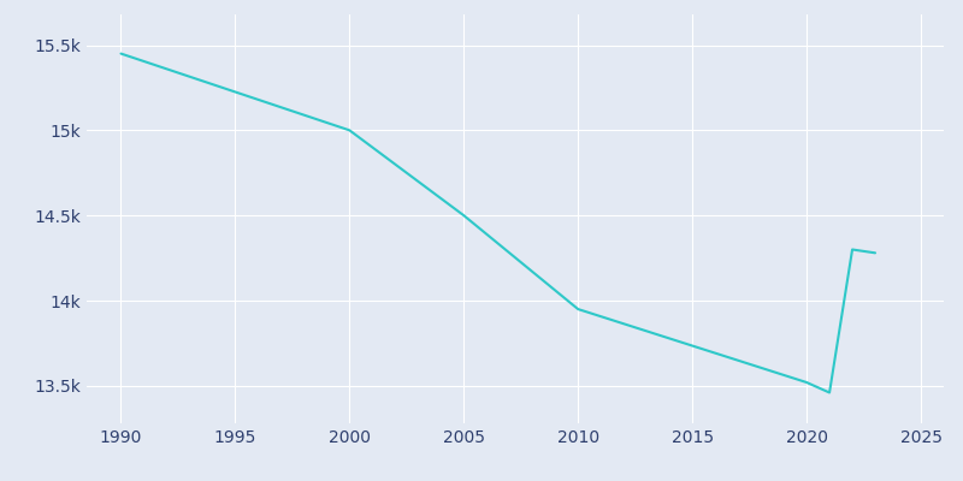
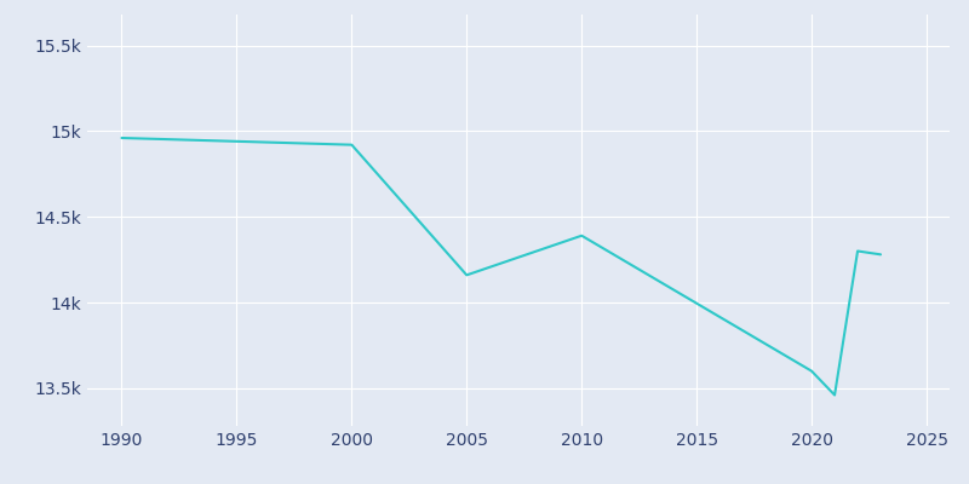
1990: 15.45k -> 14.96k
2000: 15.00k -> 14.92k
2005: 14.50k -> 14.16k
2010: 13.95k -> 14.39k
2020: 13.52k -> 13.60k
